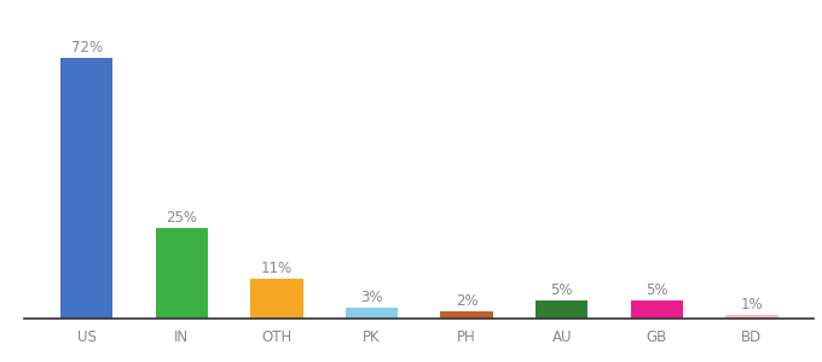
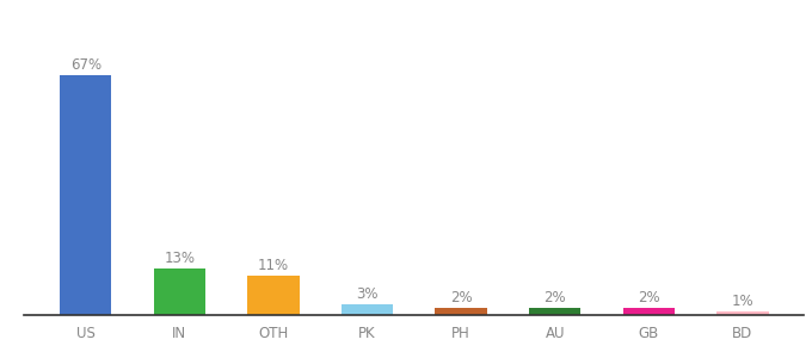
US: 72% -> 67%
IN: 25% -> 13%
AU: 5% -> 2%
GB: 5% -> 2%
